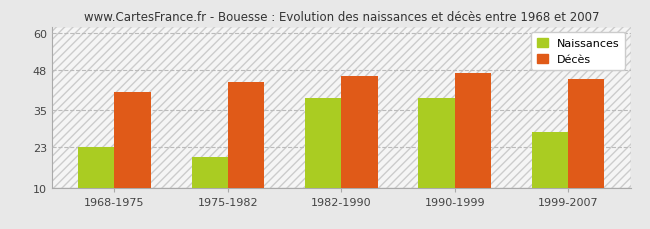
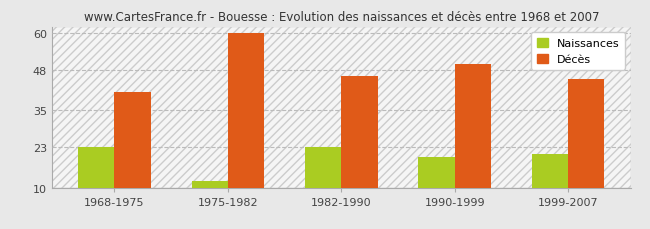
Naissances/1975-1982: 20 -> 12
Décès/1975-1982: 44 -> 60
Naissances/1982-1990: 39 -> 23
Naissances/1990-1999: 39 -> 20
Décès/1990-1999: 47 -> 50
Naissances/1999-2007: 28 -> 21
